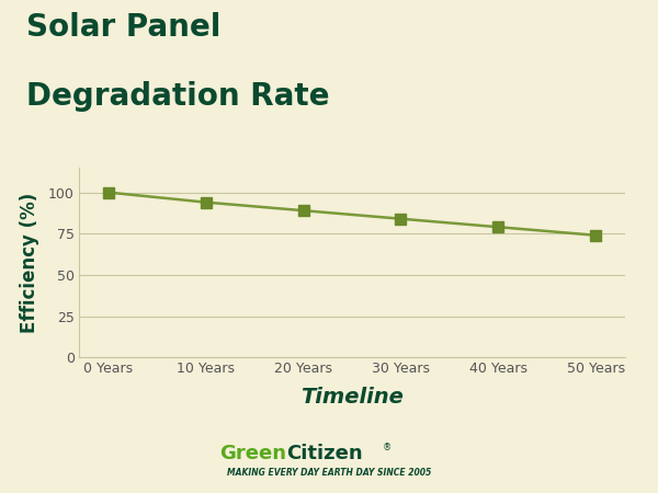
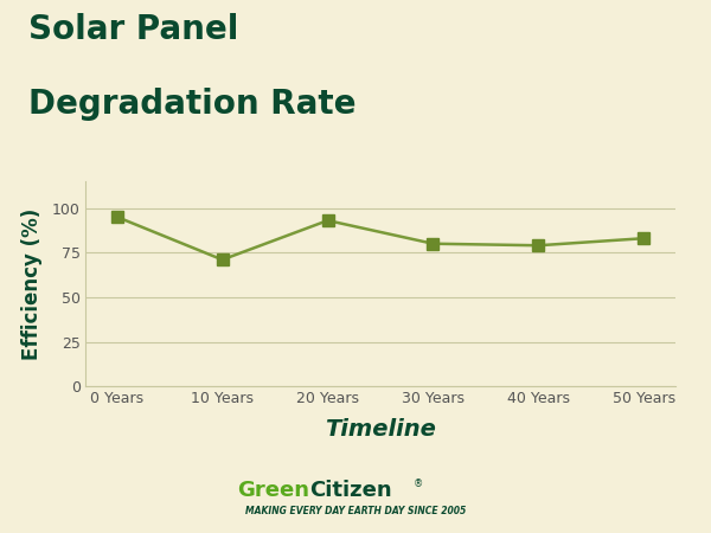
0 Years: 100 -> 95
10 Years: 94 -> 71
20 Years: 89 -> 93
30 Years: 84 -> 80
50 Years: 74 -> 83
